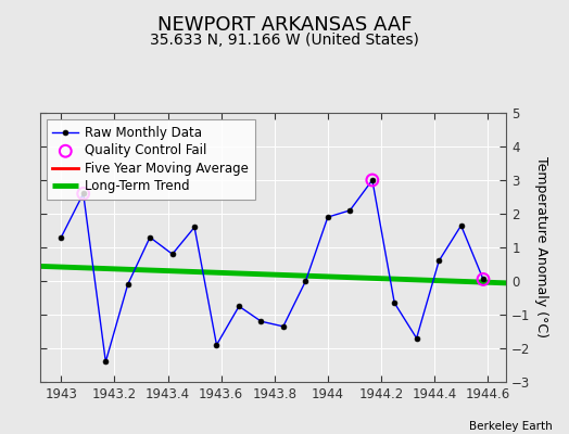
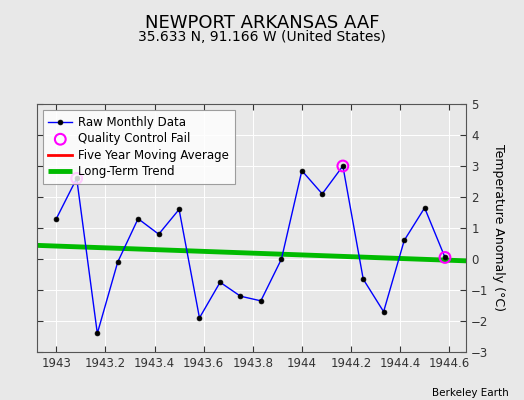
Raw Monthly Data/1944: 1.90 -> 2.85
